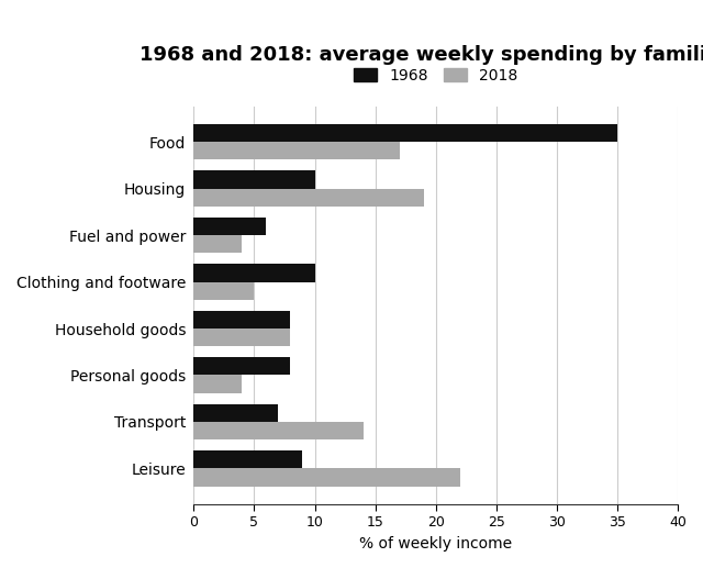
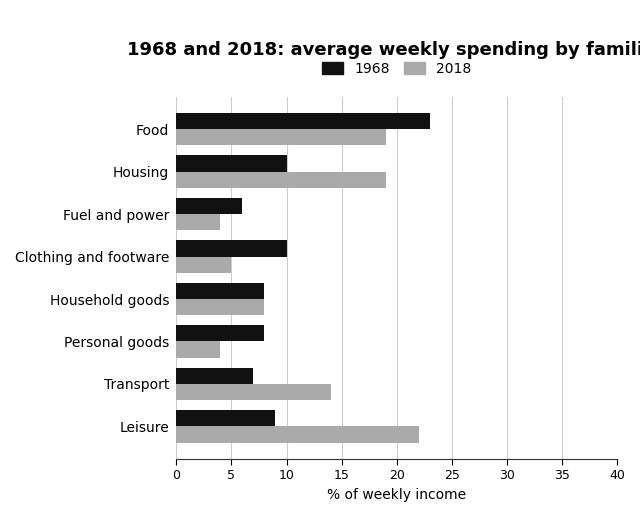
1968/Food: 35 -> 23
2018/Food: 17 -> 19
